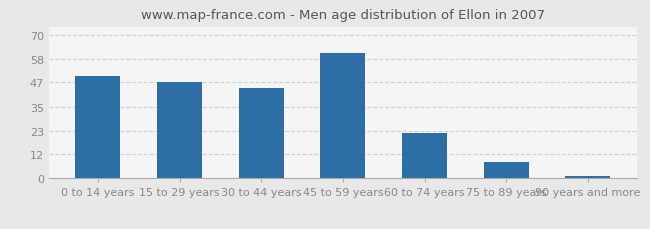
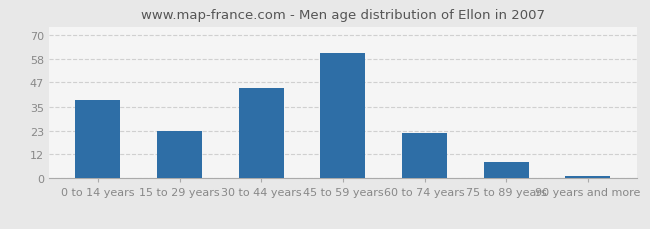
0 to 14 years: 50 -> 38
15 to 29 years: 47 -> 23
